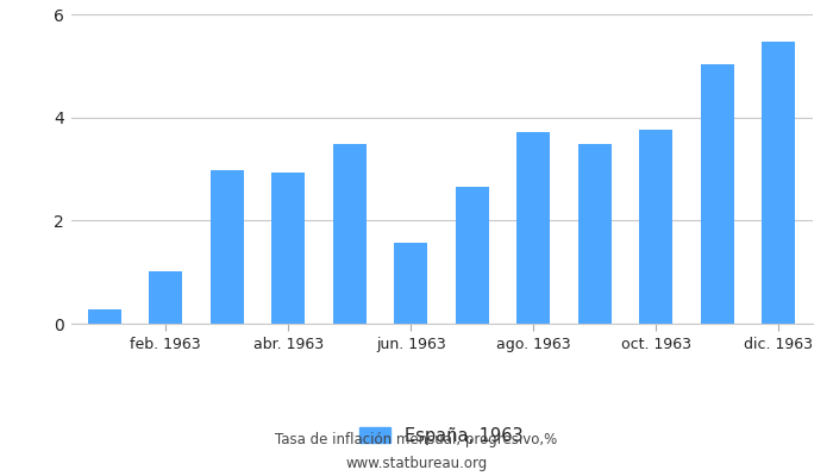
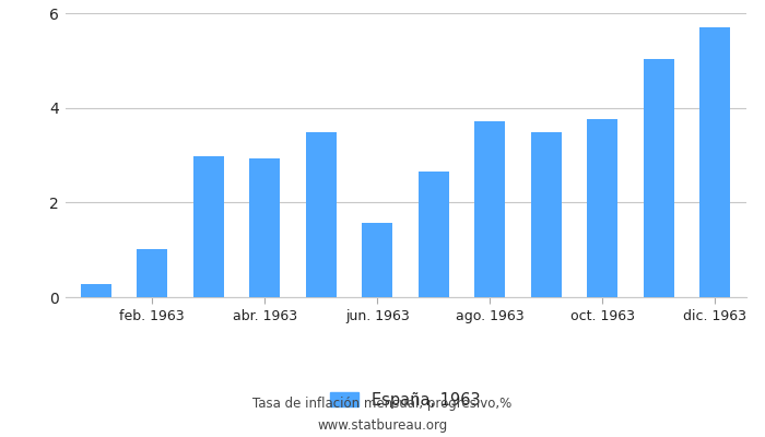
dic. 1963: 5.46 -> 5.70
